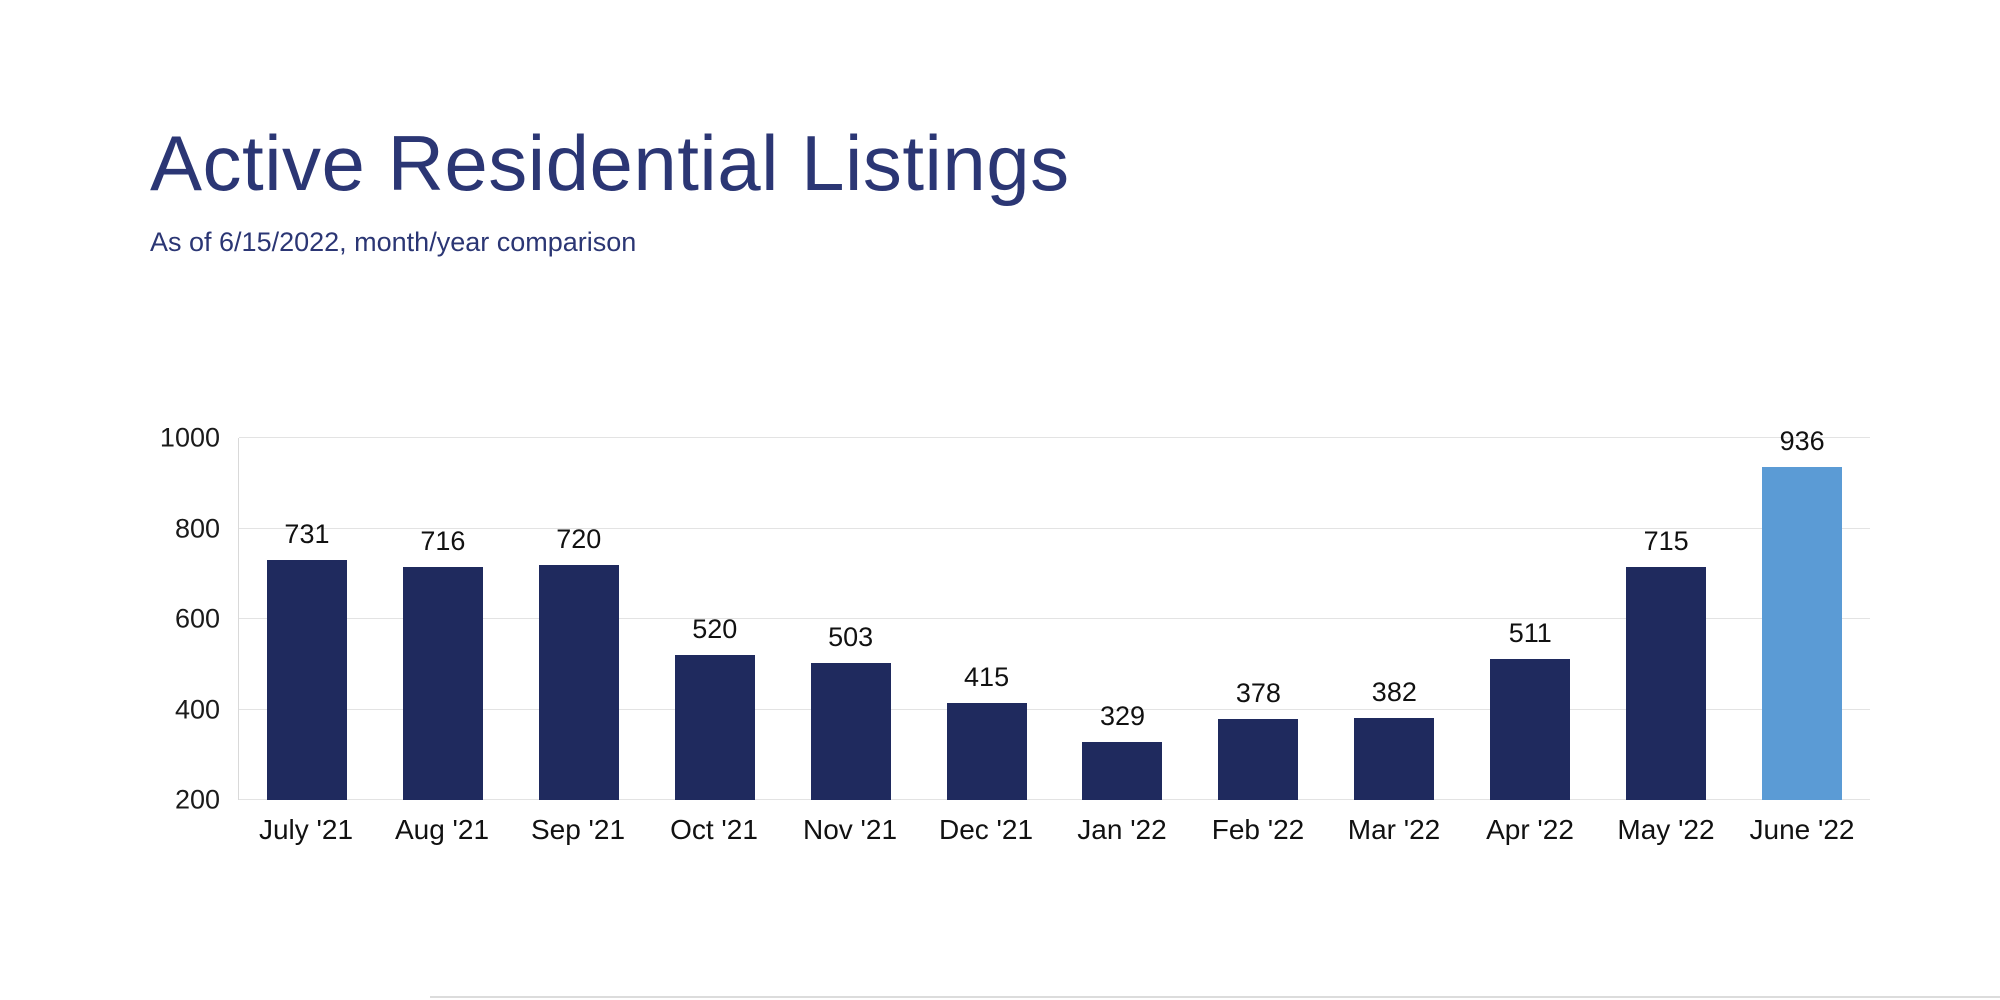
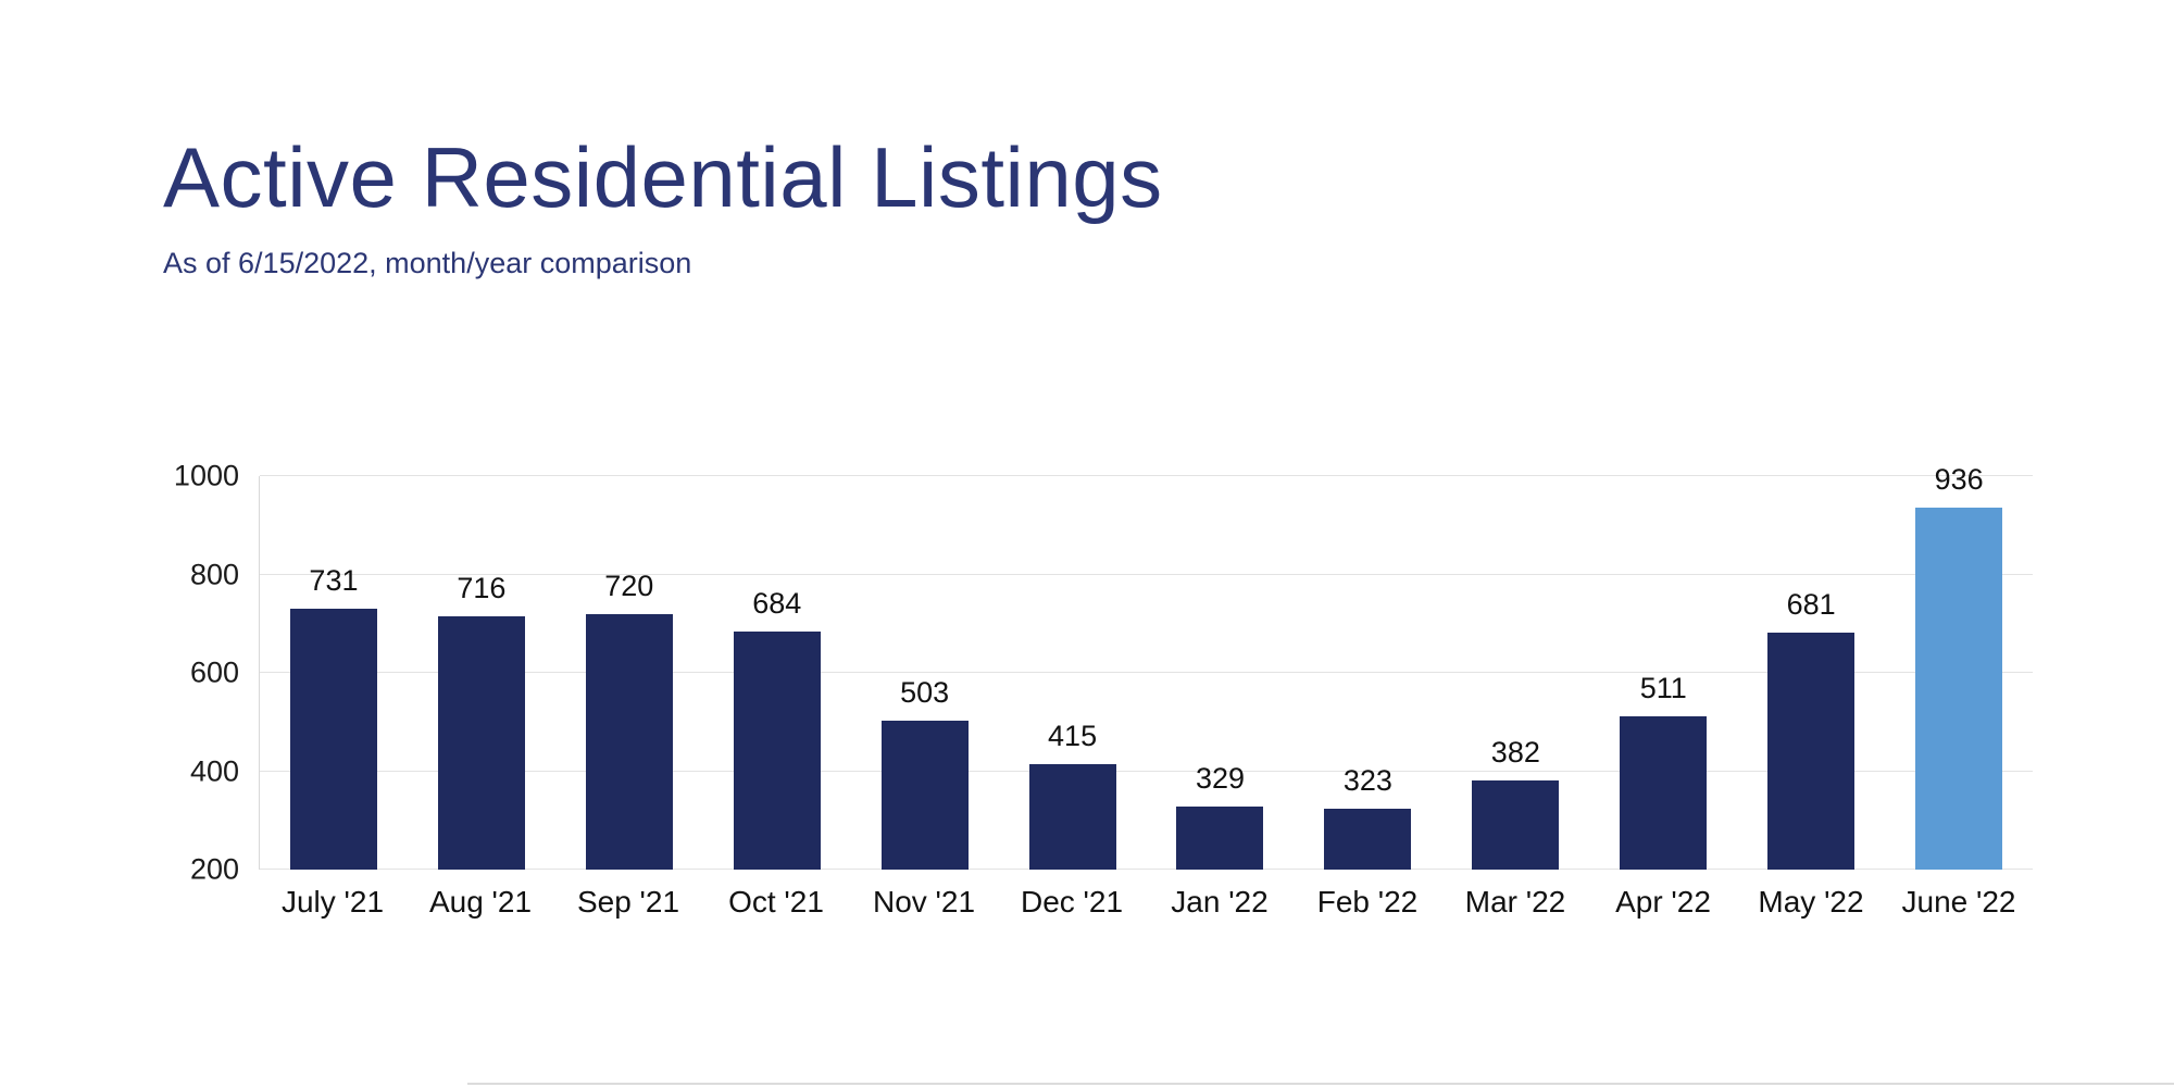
Oct '21: 520 -> 684
Feb '22: 378 -> 323
May '22: 715 -> 681
